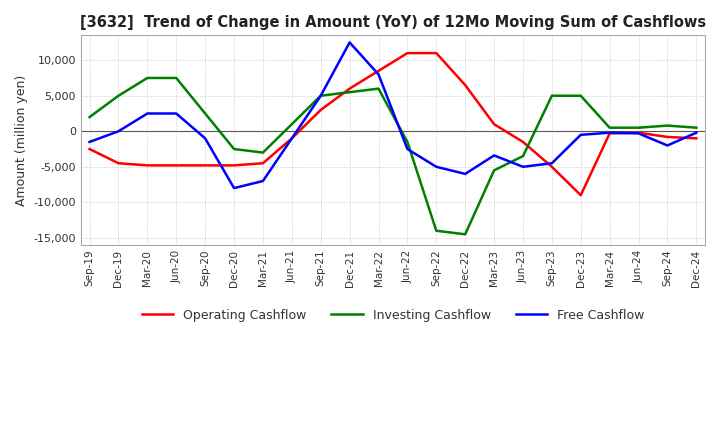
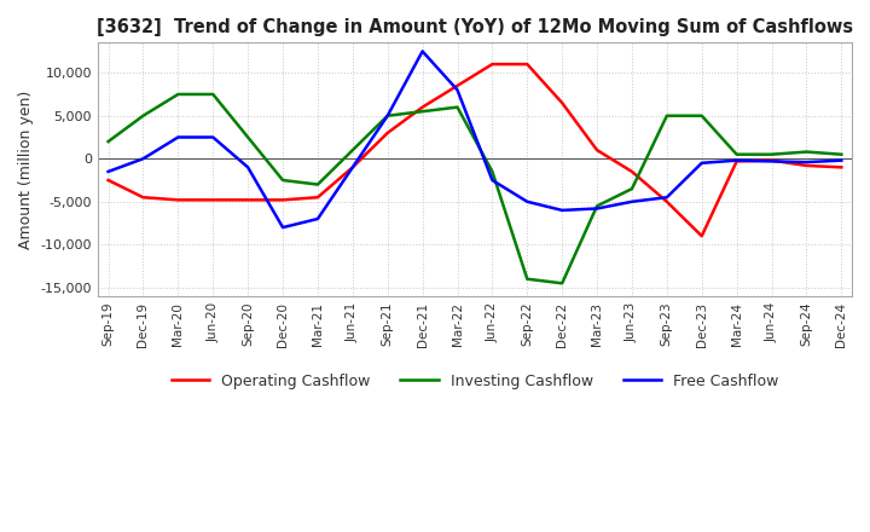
Free Cashflow/Mar-23: -3,400 -> -5,800
Free Cashflow/Sep-24: -2,000 -> -400
